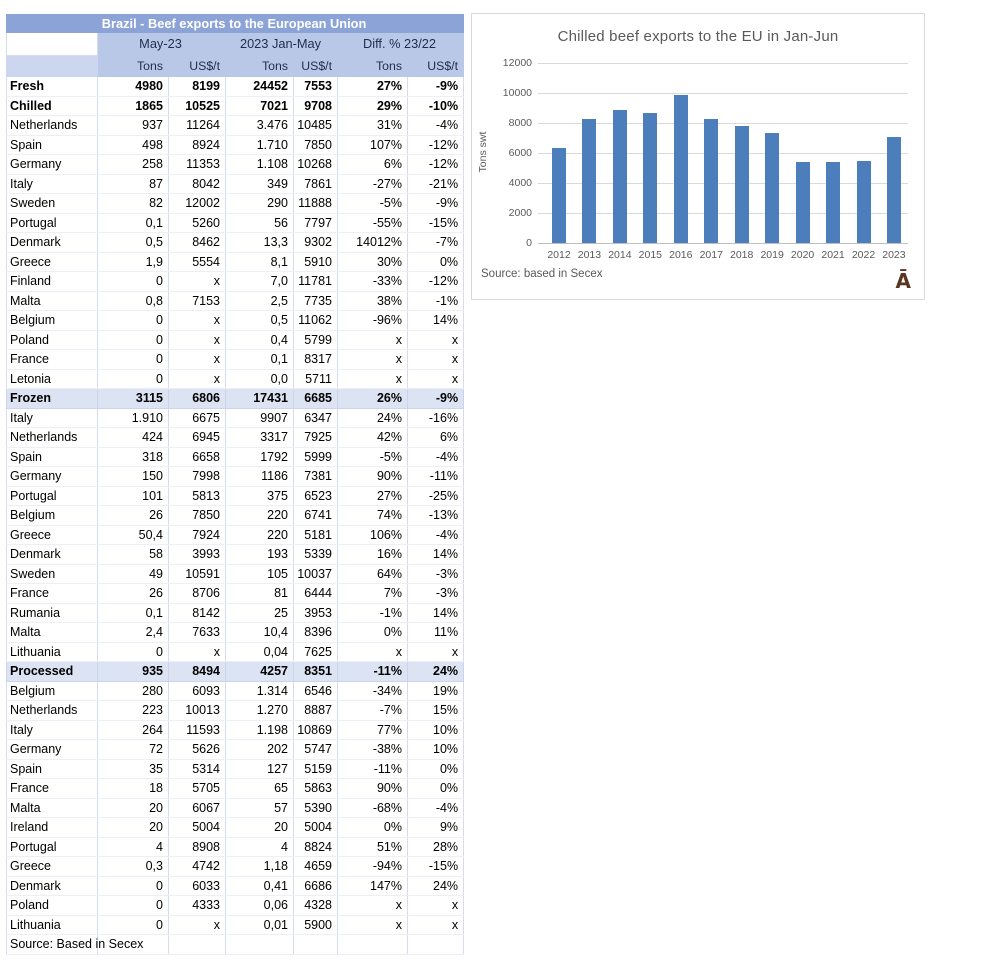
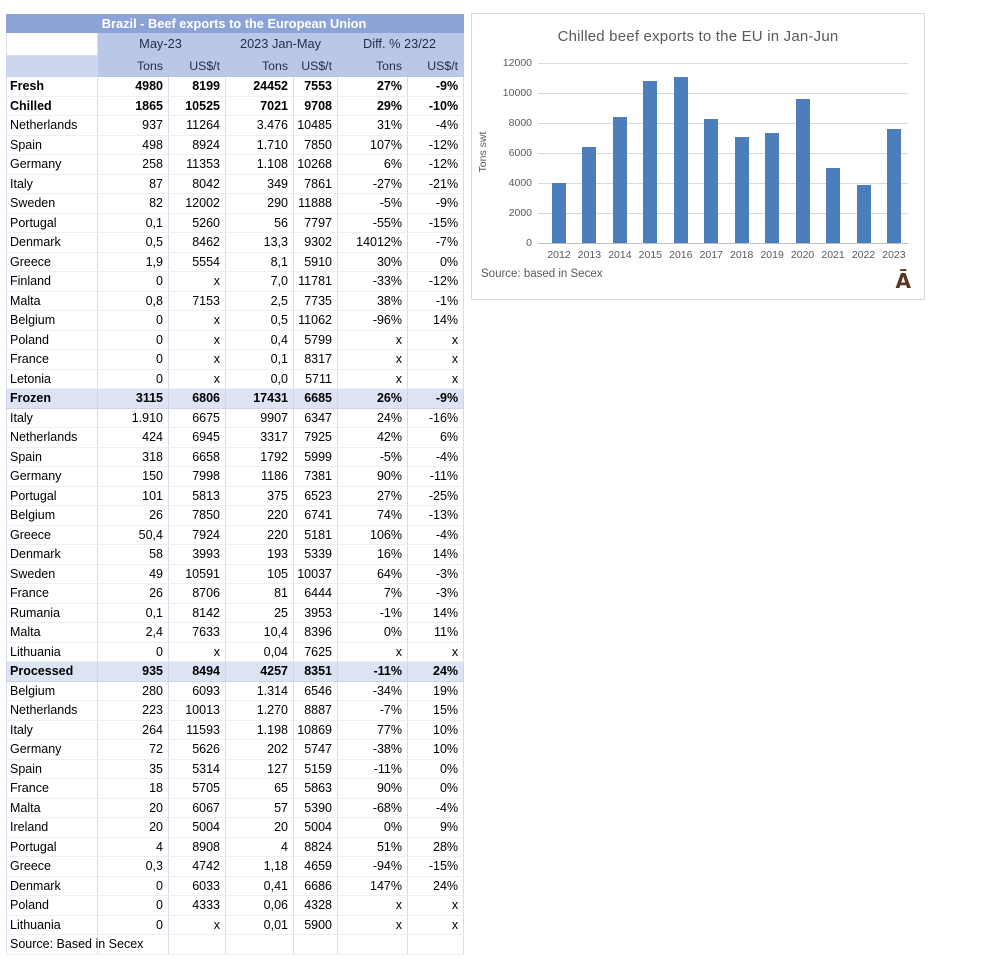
2012: 6400 -> 4000
2013: 8200 -> 6400
2014: 8800 -> 8400
2015: 8700 -> 10800
2016: 9800 -> 11100
2018: 7800 -> 7100
2020: 5400 -> 9600
2021: 5400 -> 5000
2022: 5500 -> 3900
2023: 7000 -> 7600
